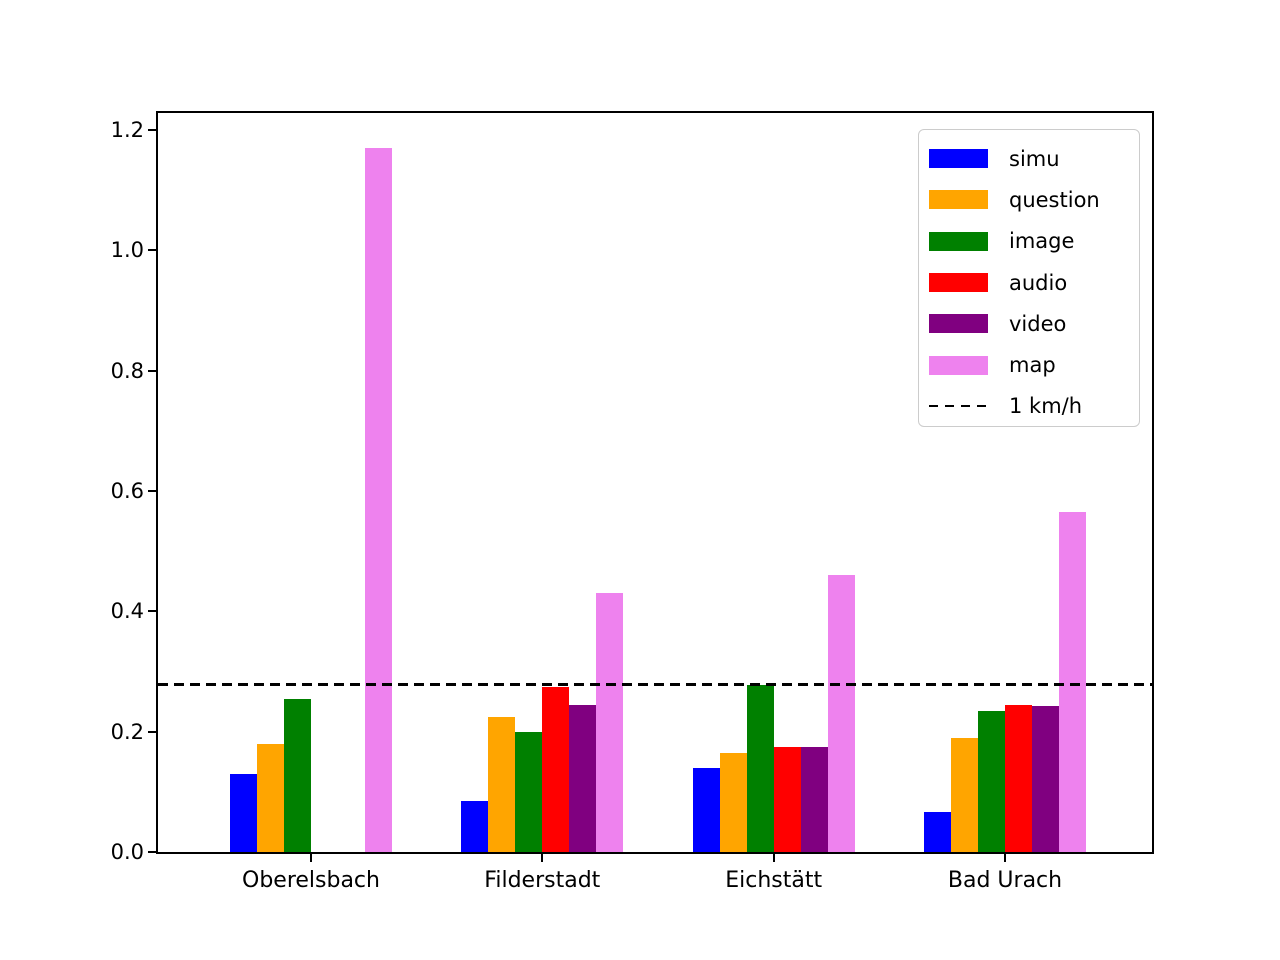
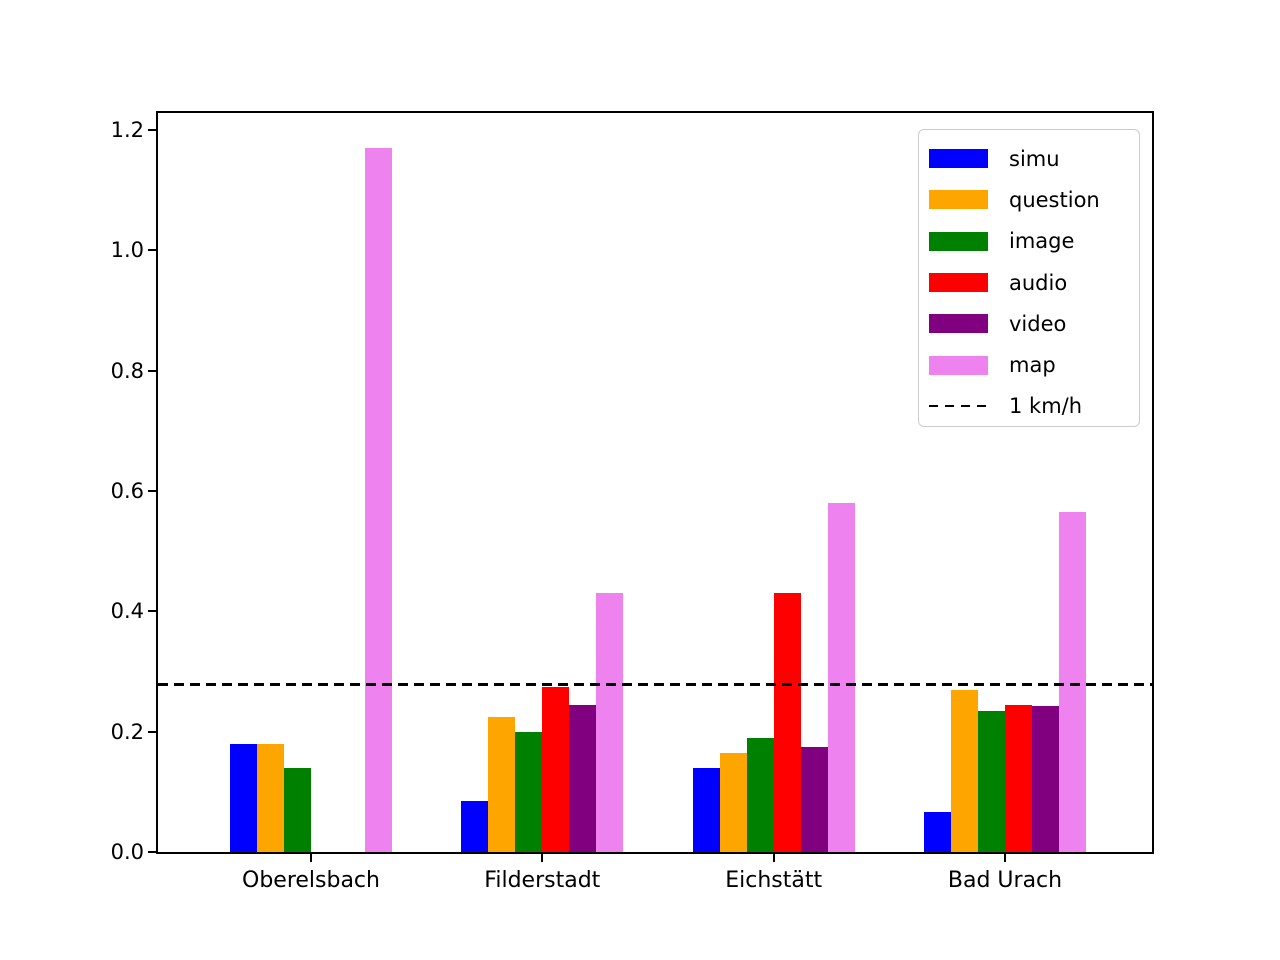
simu/Oberelsbach: 0.13 -> 0.18
image/Oberelsbach: 0.26 -> 0.14
image/Eichstätt: 0.28 -> 0.19
audio/Eichstätt: 0.17 -> 0.43
map/Eichstätt: 0.46 -> 0.58
question/Bad Urach: 0.19 -> 0.27
